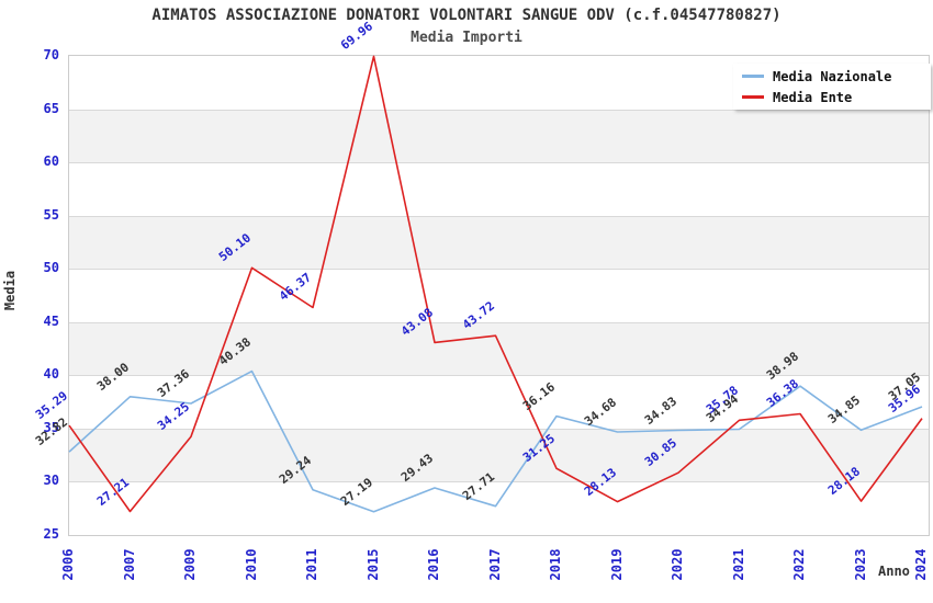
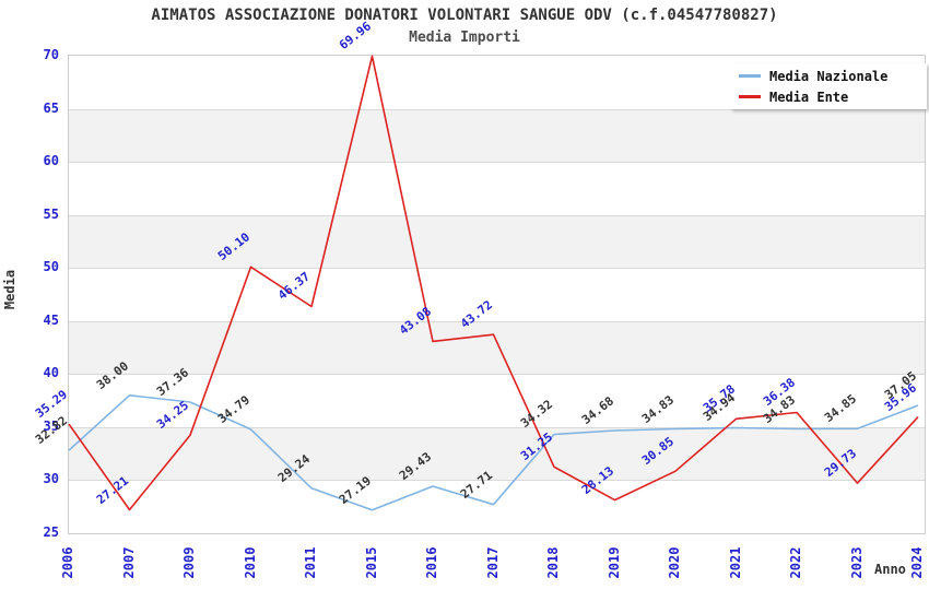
Media Nazionale/2010: 40.38 -> 34.79
Media Nazionale/2018: 36.16 -> 34.32
Media Nazionale/2022: 38.98 -> 34.83
Media Ente/2023: 28.18 -> 29.73
